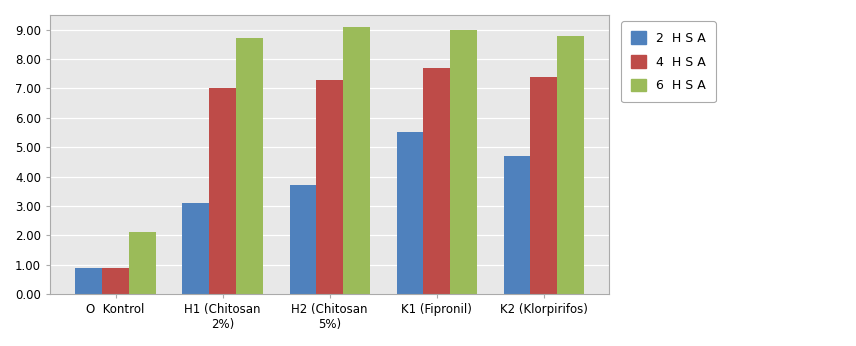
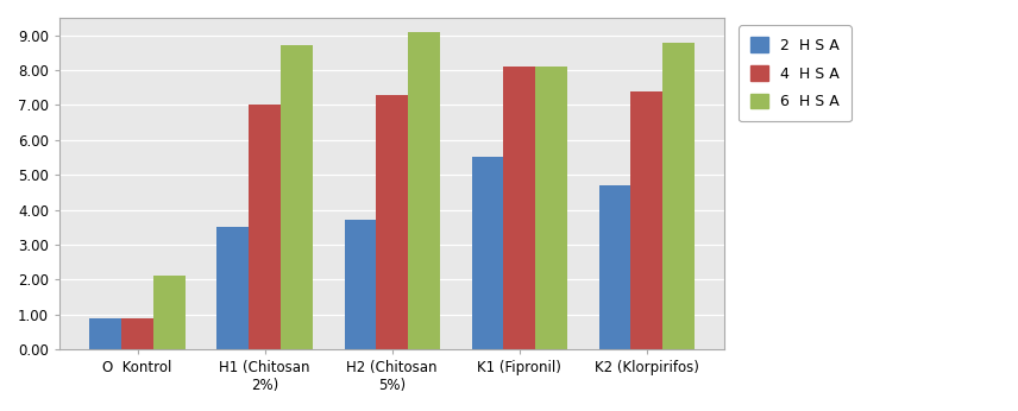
2 H S A/H1 (Chitosan 2%): 3.1 -> 3.5
4 H S A/K1 (Fipronil): 7.7 -> 8.1
6 H S A/K1 (Fipronil): 9.0 -> 8.1
